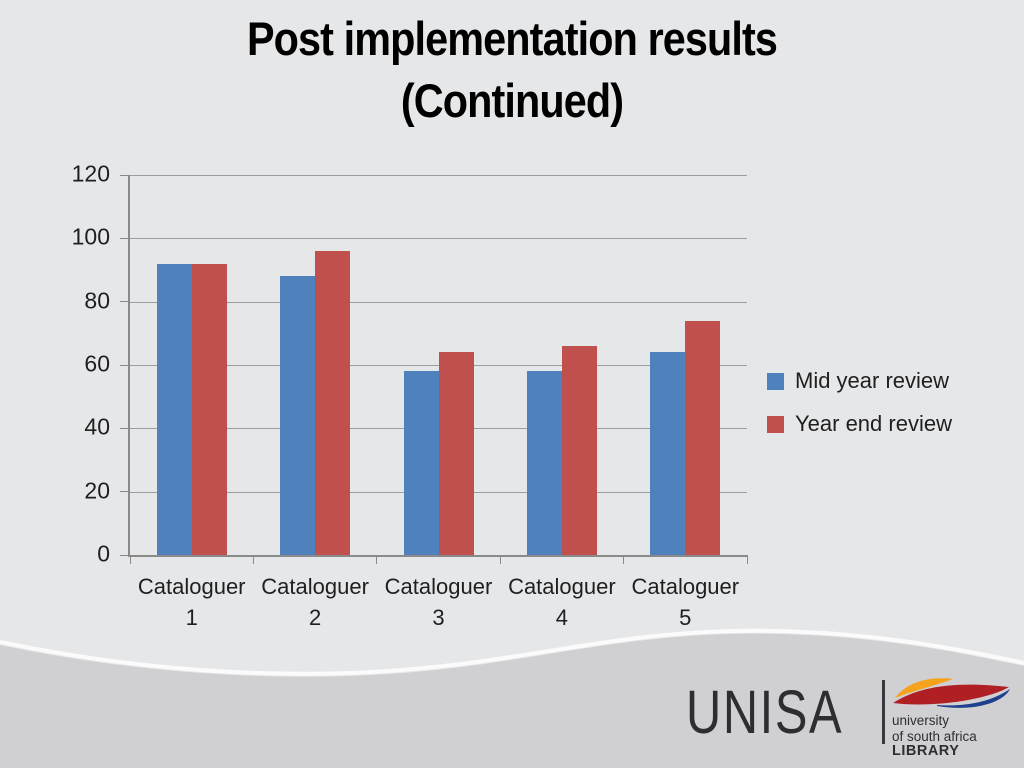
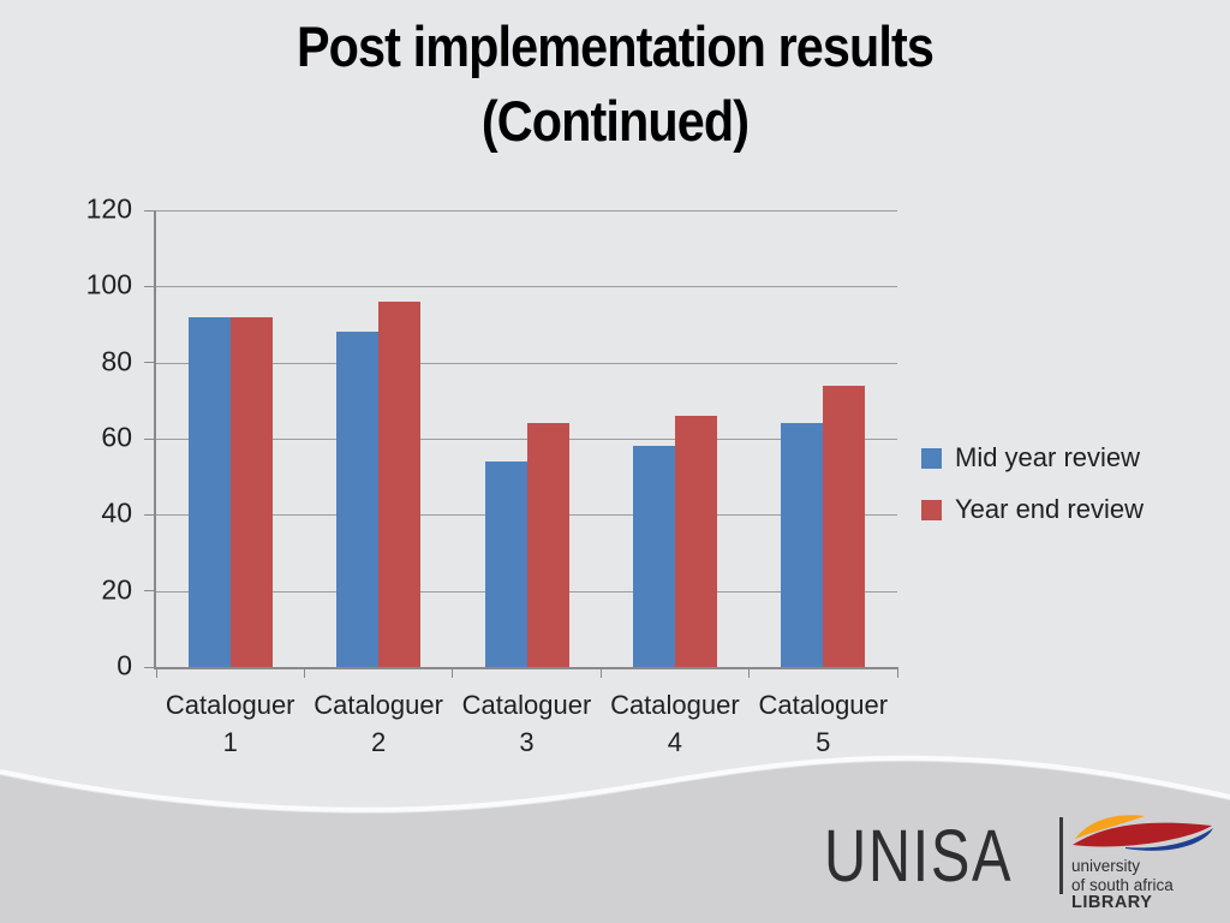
Mid year review/Cataloguer 3: 58 -> 54
